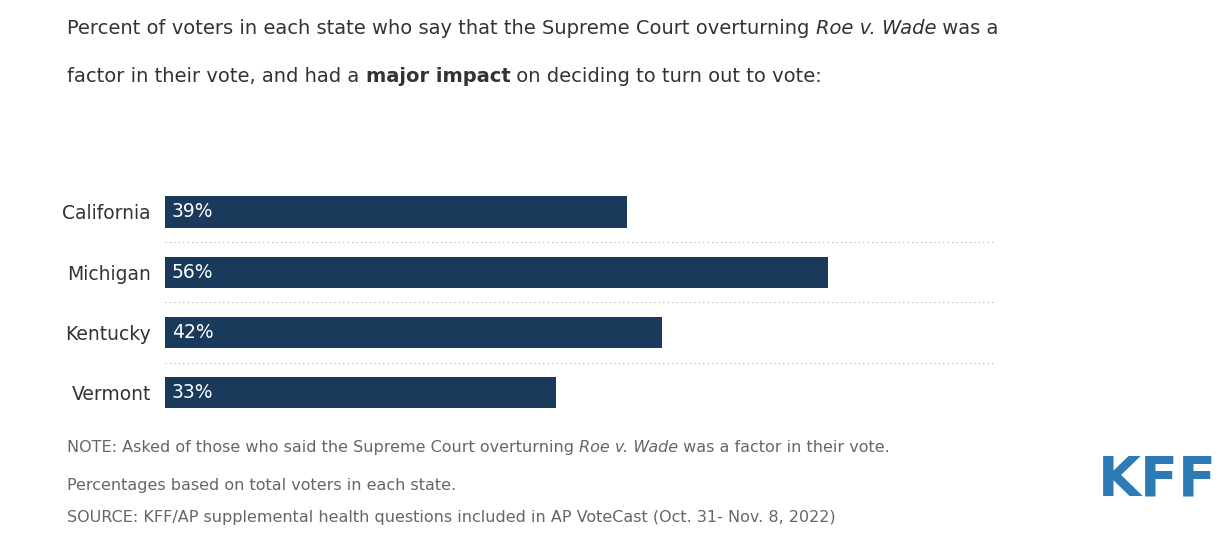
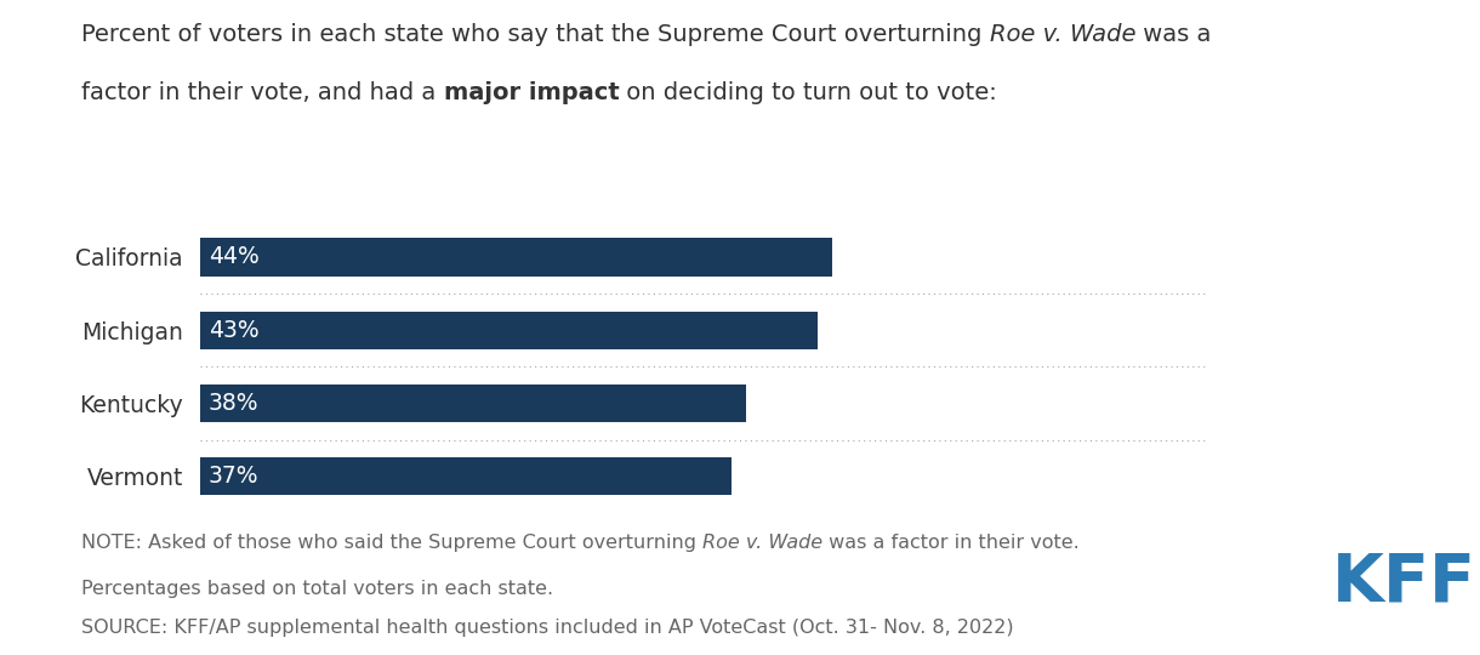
California: 39% -> 44%
Michigan: 56% -> 43%
Kentucky: 42% -> 38%
Vermont: 33% -> 37%
